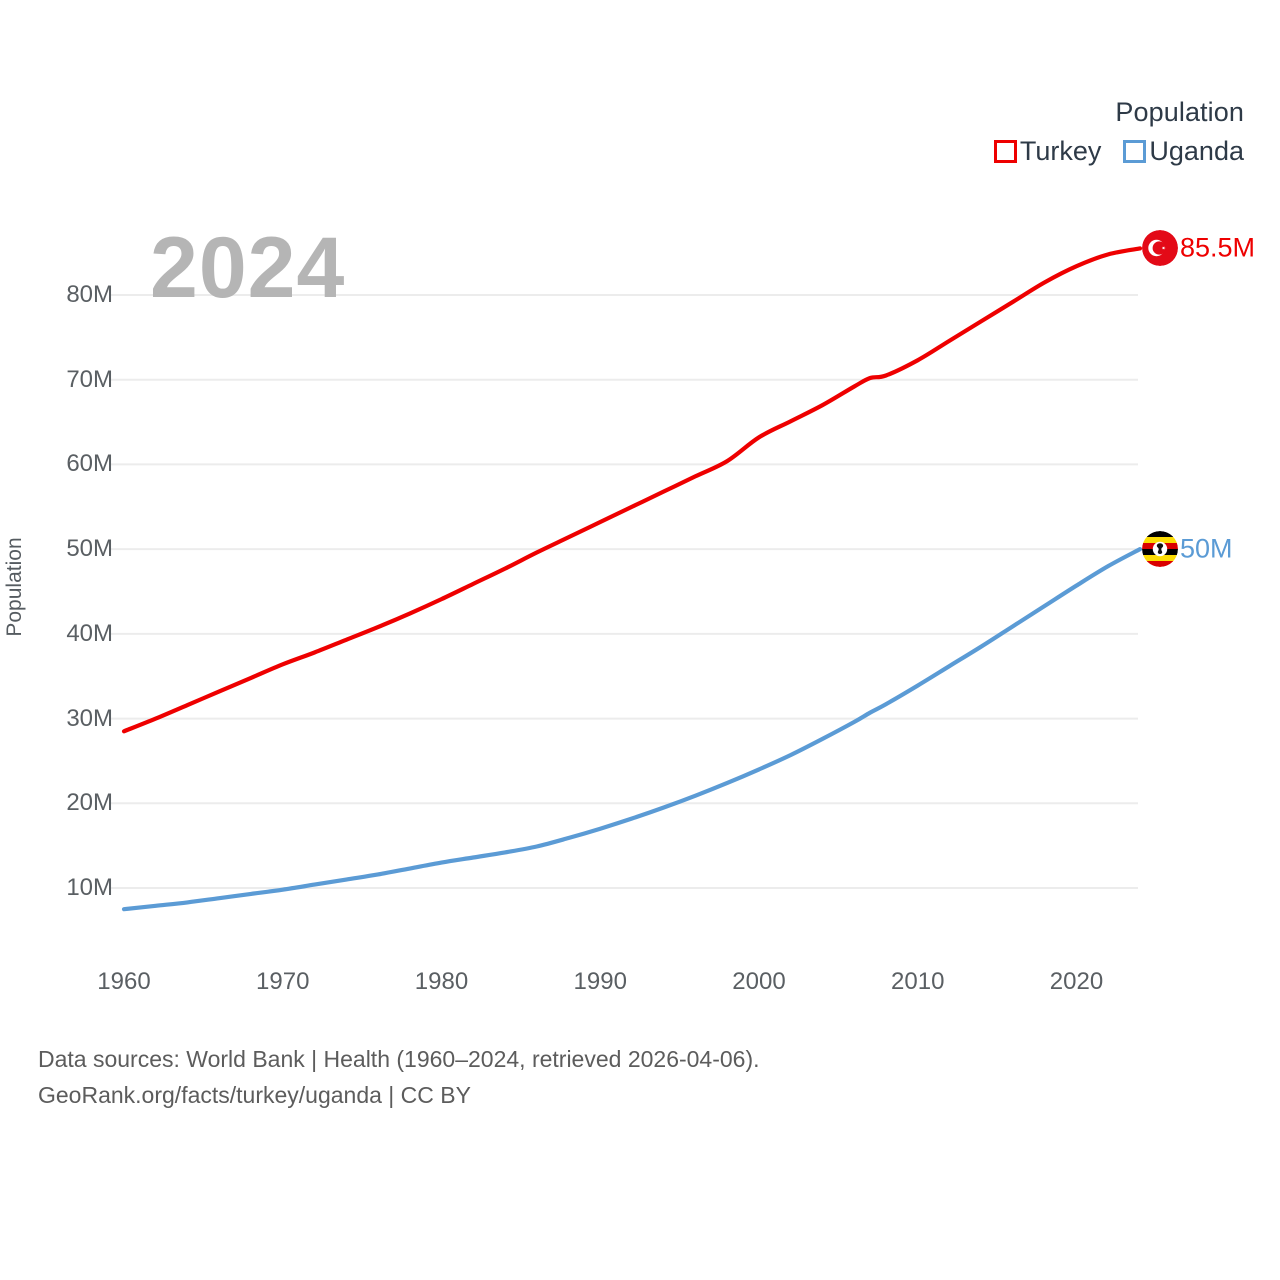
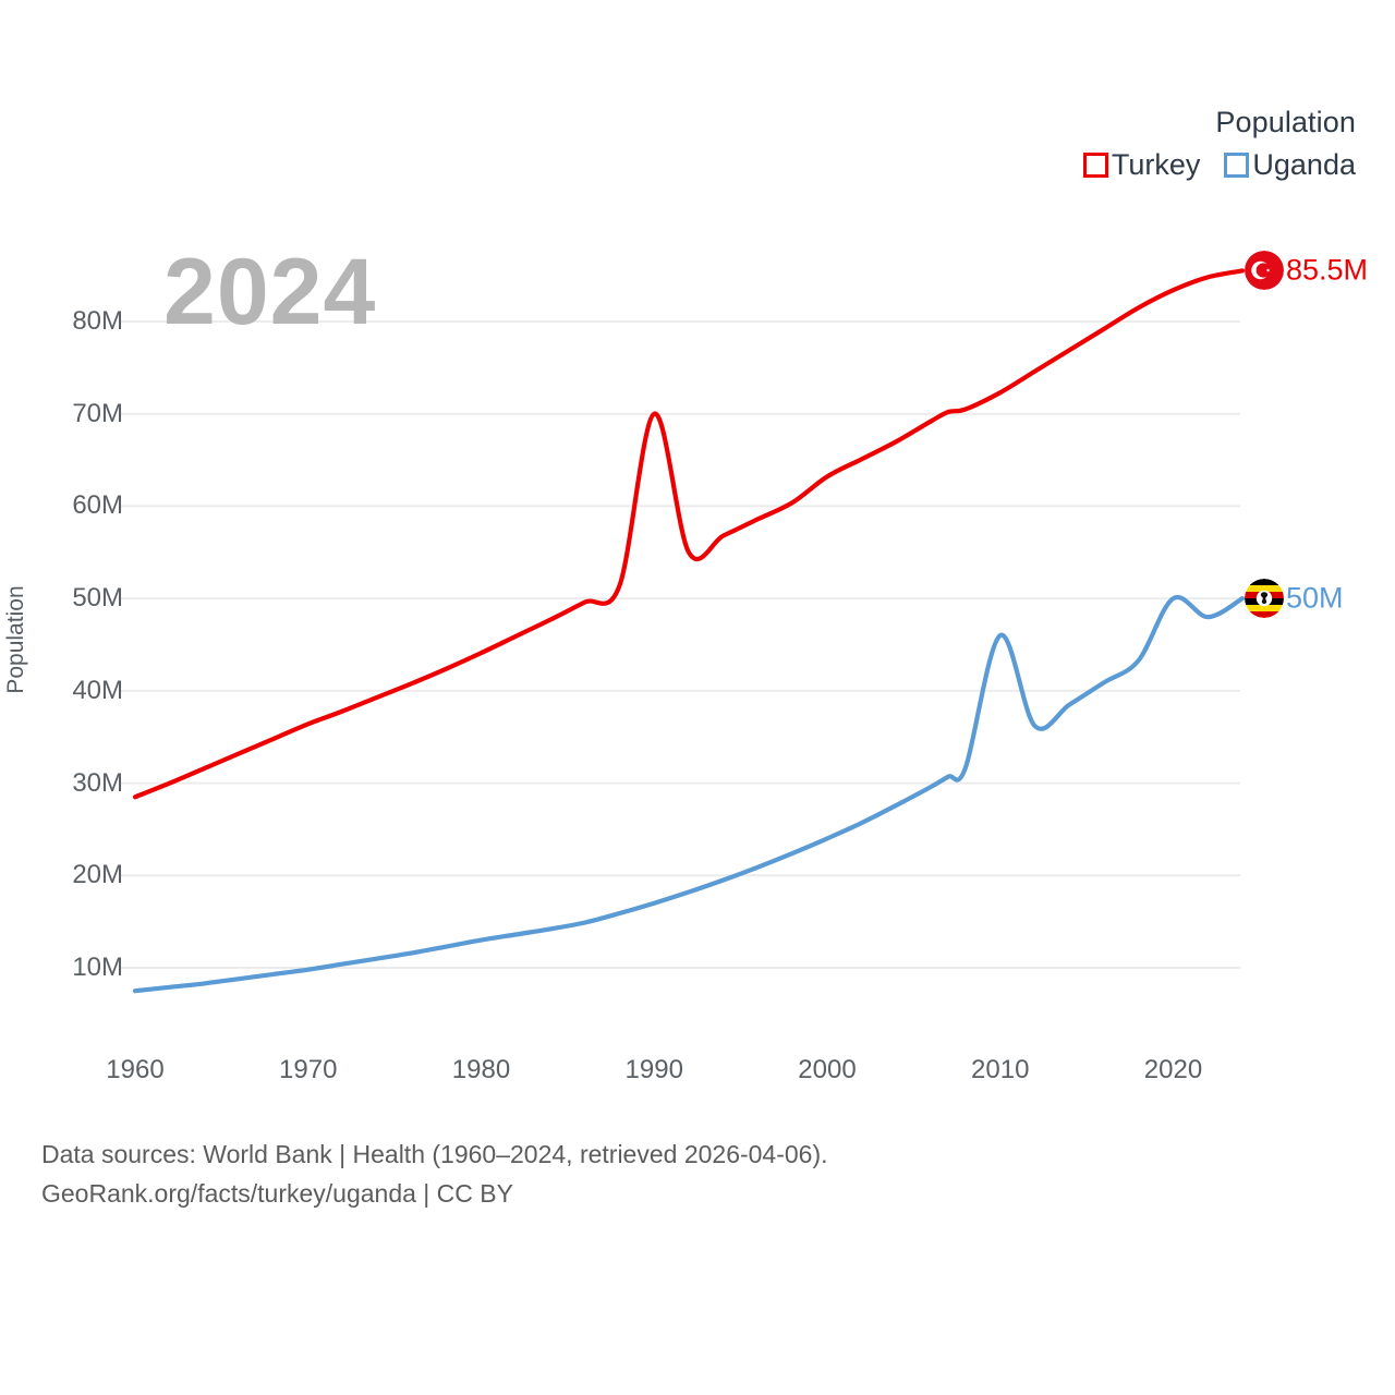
Turkey/1990: 53M -> 70M
Uganda/2010: 34M -> 46M
Uganda/2020: 46M -> 50M
